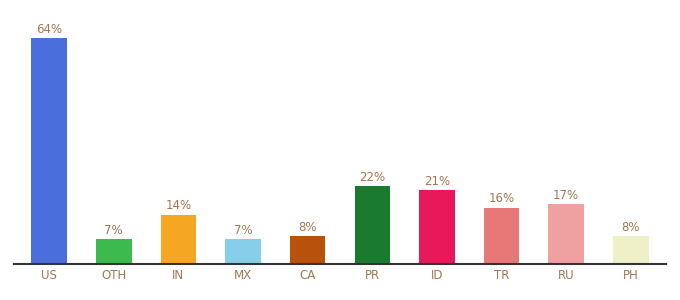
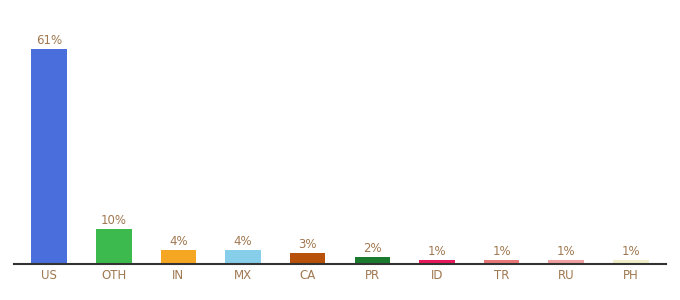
US: 64% -> 61%
OTH: 7% -> 10%
IN: 14% -> 4%
MX: 7% -> 4%
CA: 8% -> 3%
PR: 22% -> 2%
ID: 21% -> 1%
TR: 16% -> 1%
RU: 17% -> 1%
PH: 8% -> 1%
